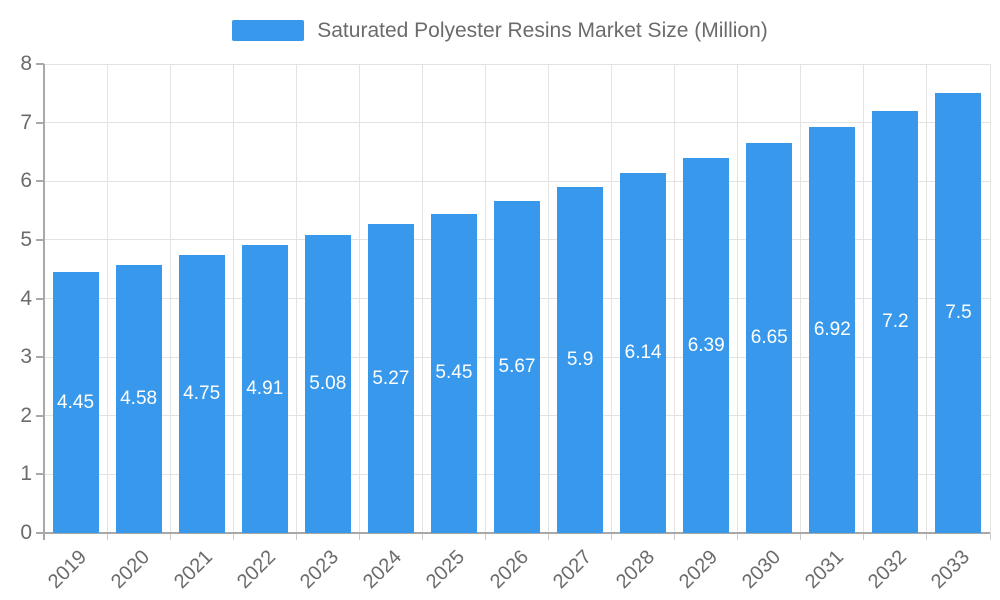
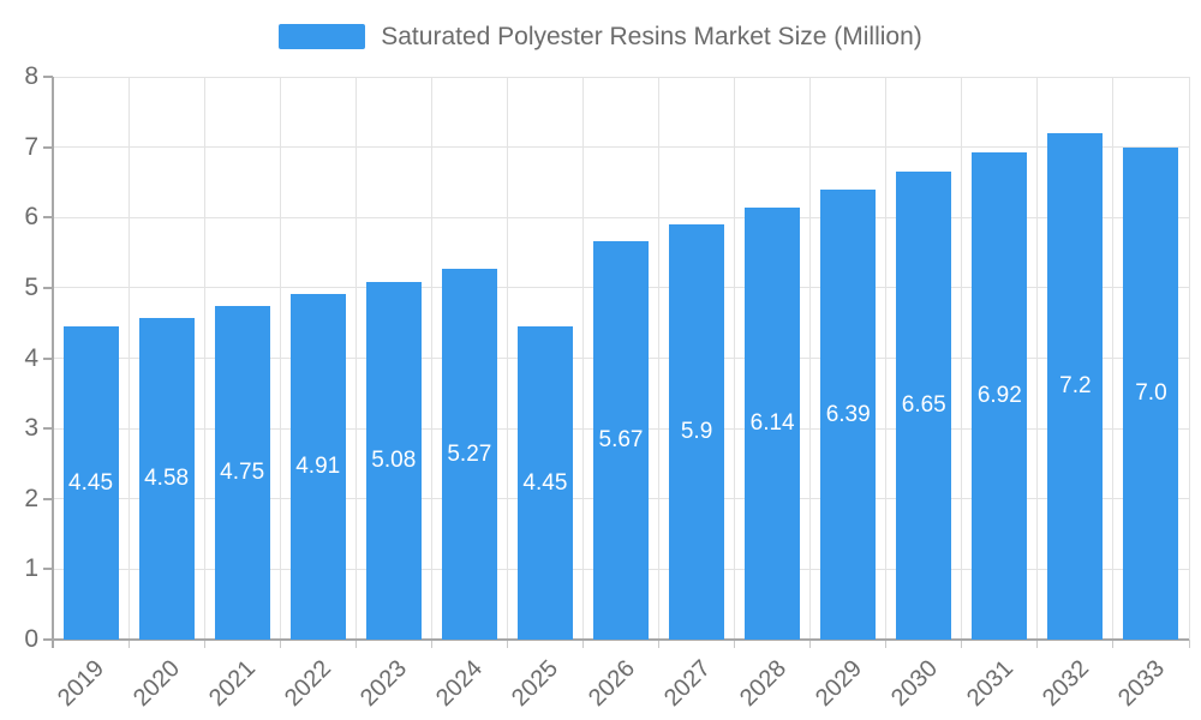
2025: 5.45 -> 4.45
2033: 7.5 -> 7.0
